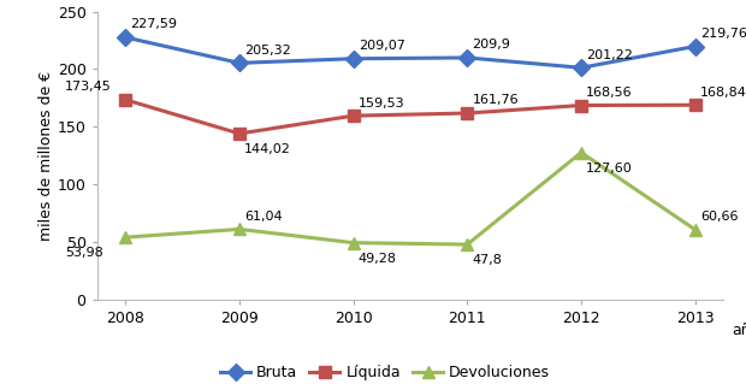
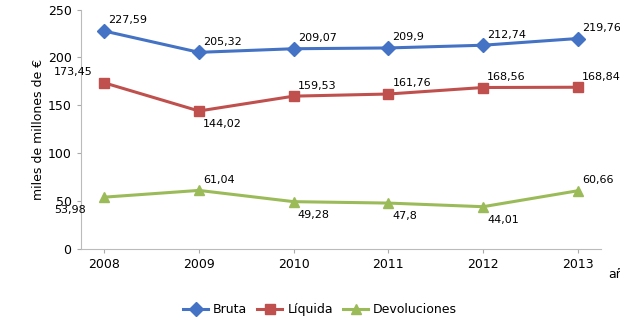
Bruta/2012: 201,22 -> 212,74
Devoluciones/2012: 127,60 -> 44,01
